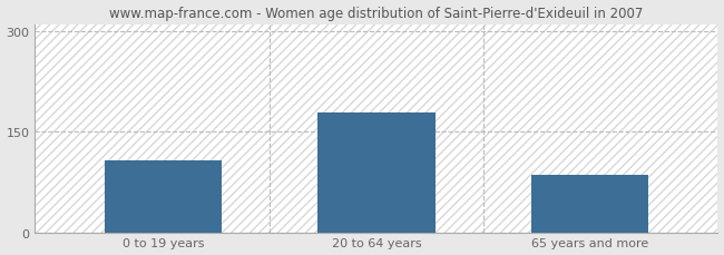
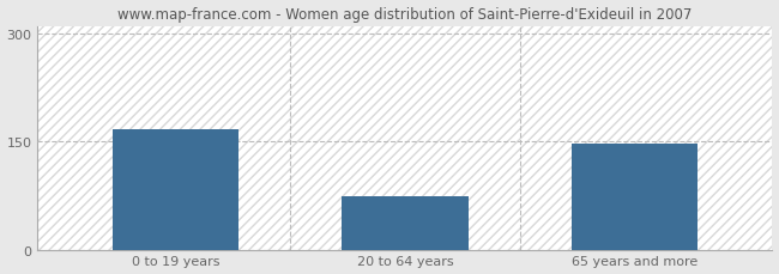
0 to 19 years: 107 -> 166
20 to 64 years: 178 -> 74
65 years and more: 85 -> 146
